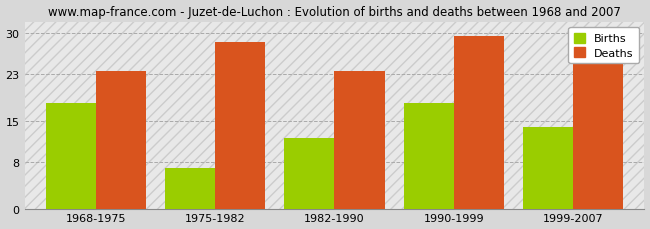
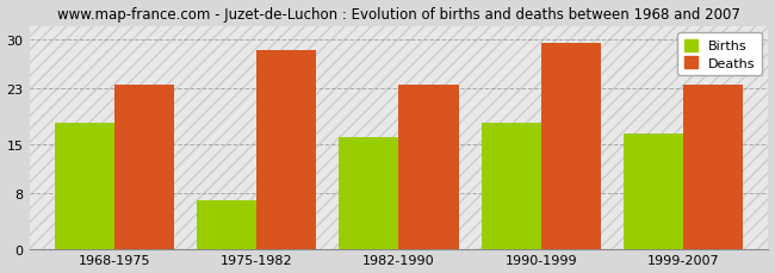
Births/1982-1990: 12.0 -> 16.0
Births/1999-2007: 14.0 -> 16.5
Deaths/1999-2007: 25.0 -> 23.5
